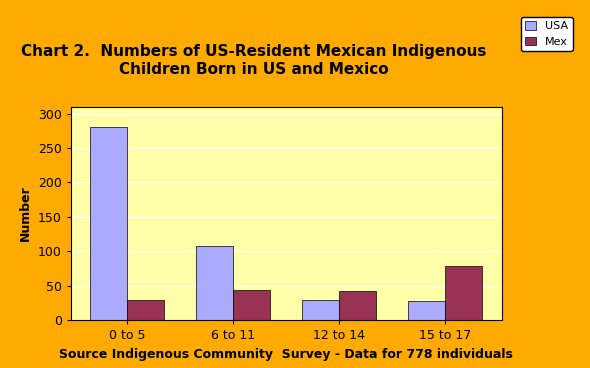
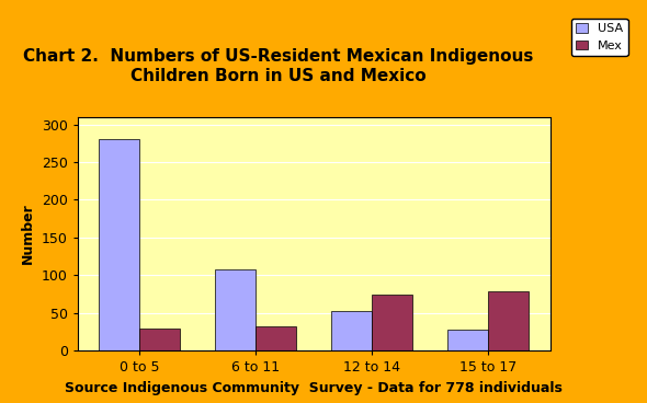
Mex/6 to 11: 44 -> 32
USA/12 to 14: 30 -> 52
Mex/12 to 14: 43 -> 74
